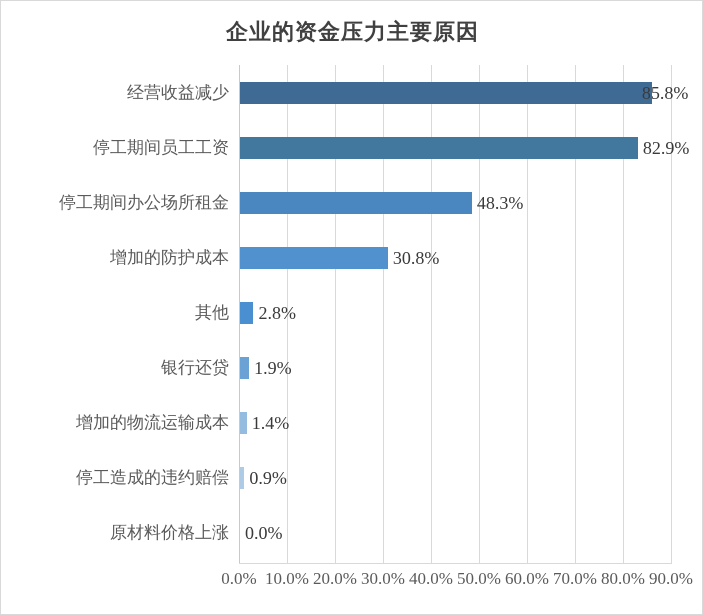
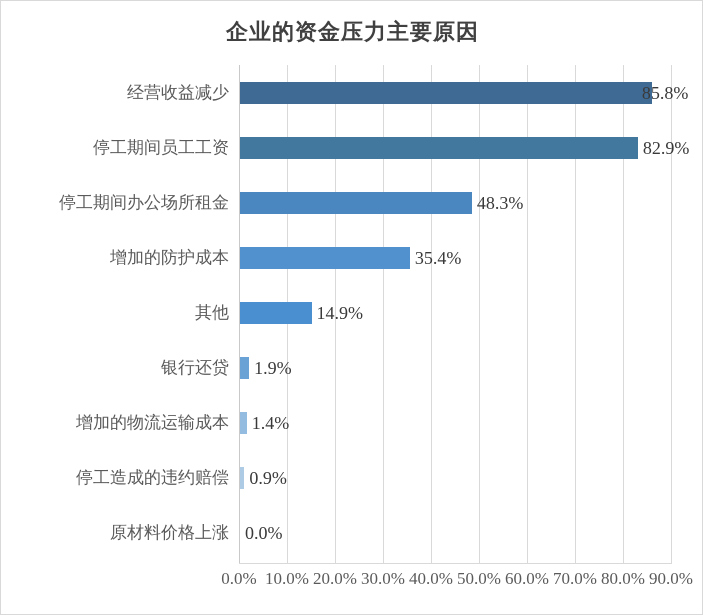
增加的防护成本: 30.8% -> 35.4%
其他: 2.8% -> 14.9%
